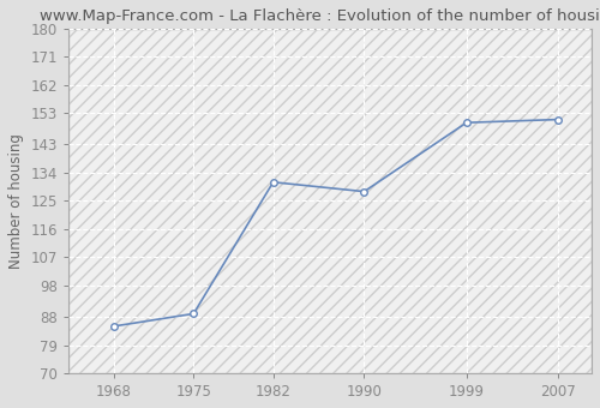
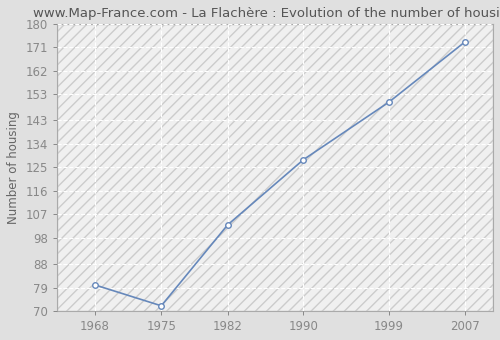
1968: 85 -> 80
1975: 89 -> 72
1982: 131 -> 103
2007: 151 -> 173
